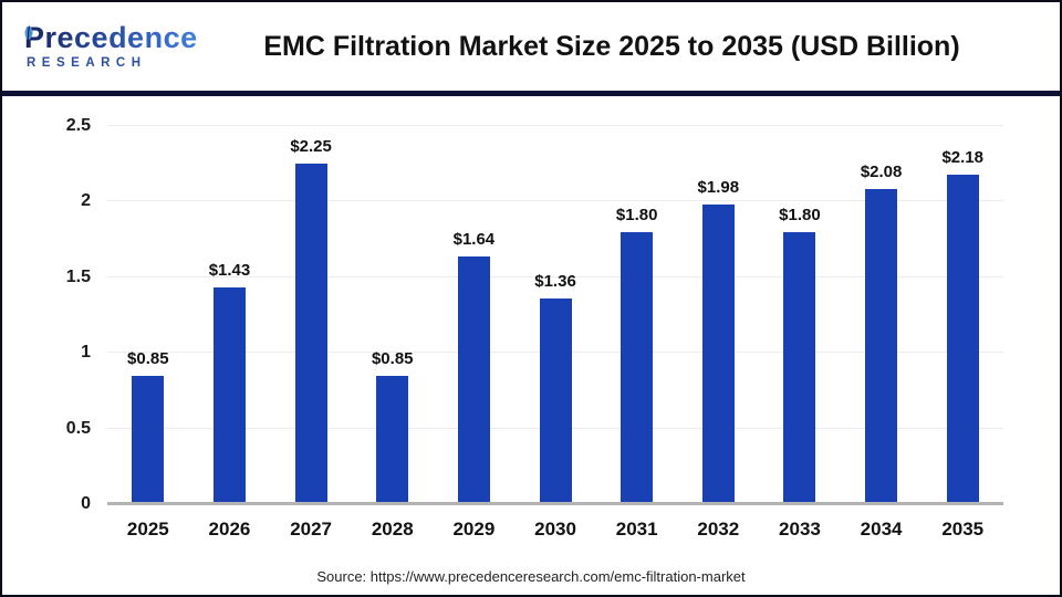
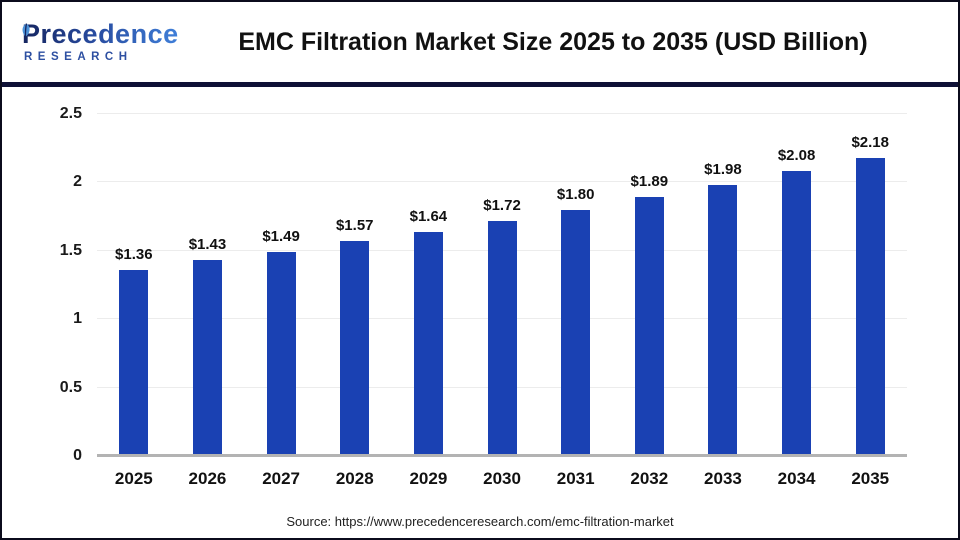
2025: $0.85 -> $1.36
2027: $2.25 -> $1.49
2028: $0.85 -> $1.57
2030: $1.36 -> $1.72
2032: $1.98 -> $1.89
2033: $1.80 -> $1.98
